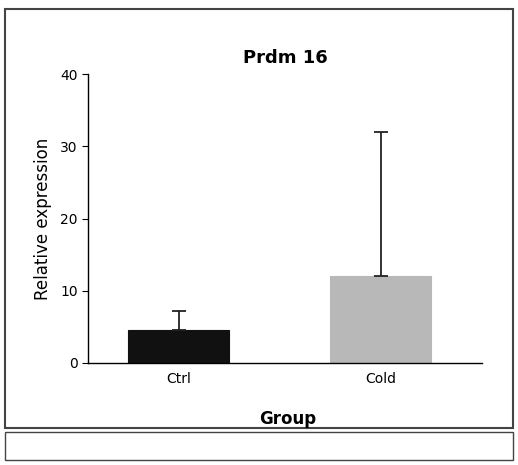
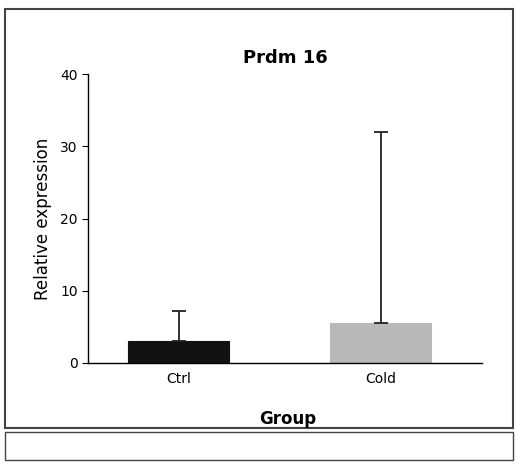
Ctrl: 4.6 -> 3.0
Cold: 12.0 -> 5.5
